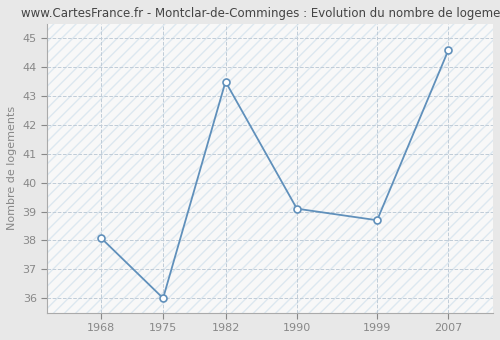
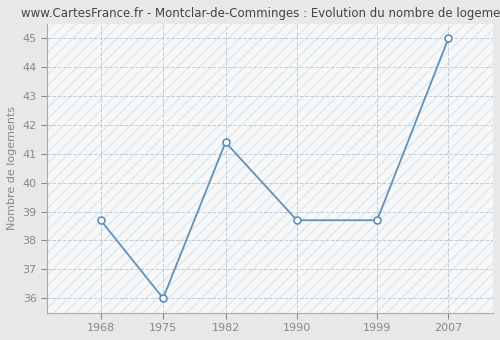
1968: 38.1 -> 38.7
1982: 43.5 -> 41.4
1990: 39.1 -> 38.7
2007: 44.6 -> 45.0
